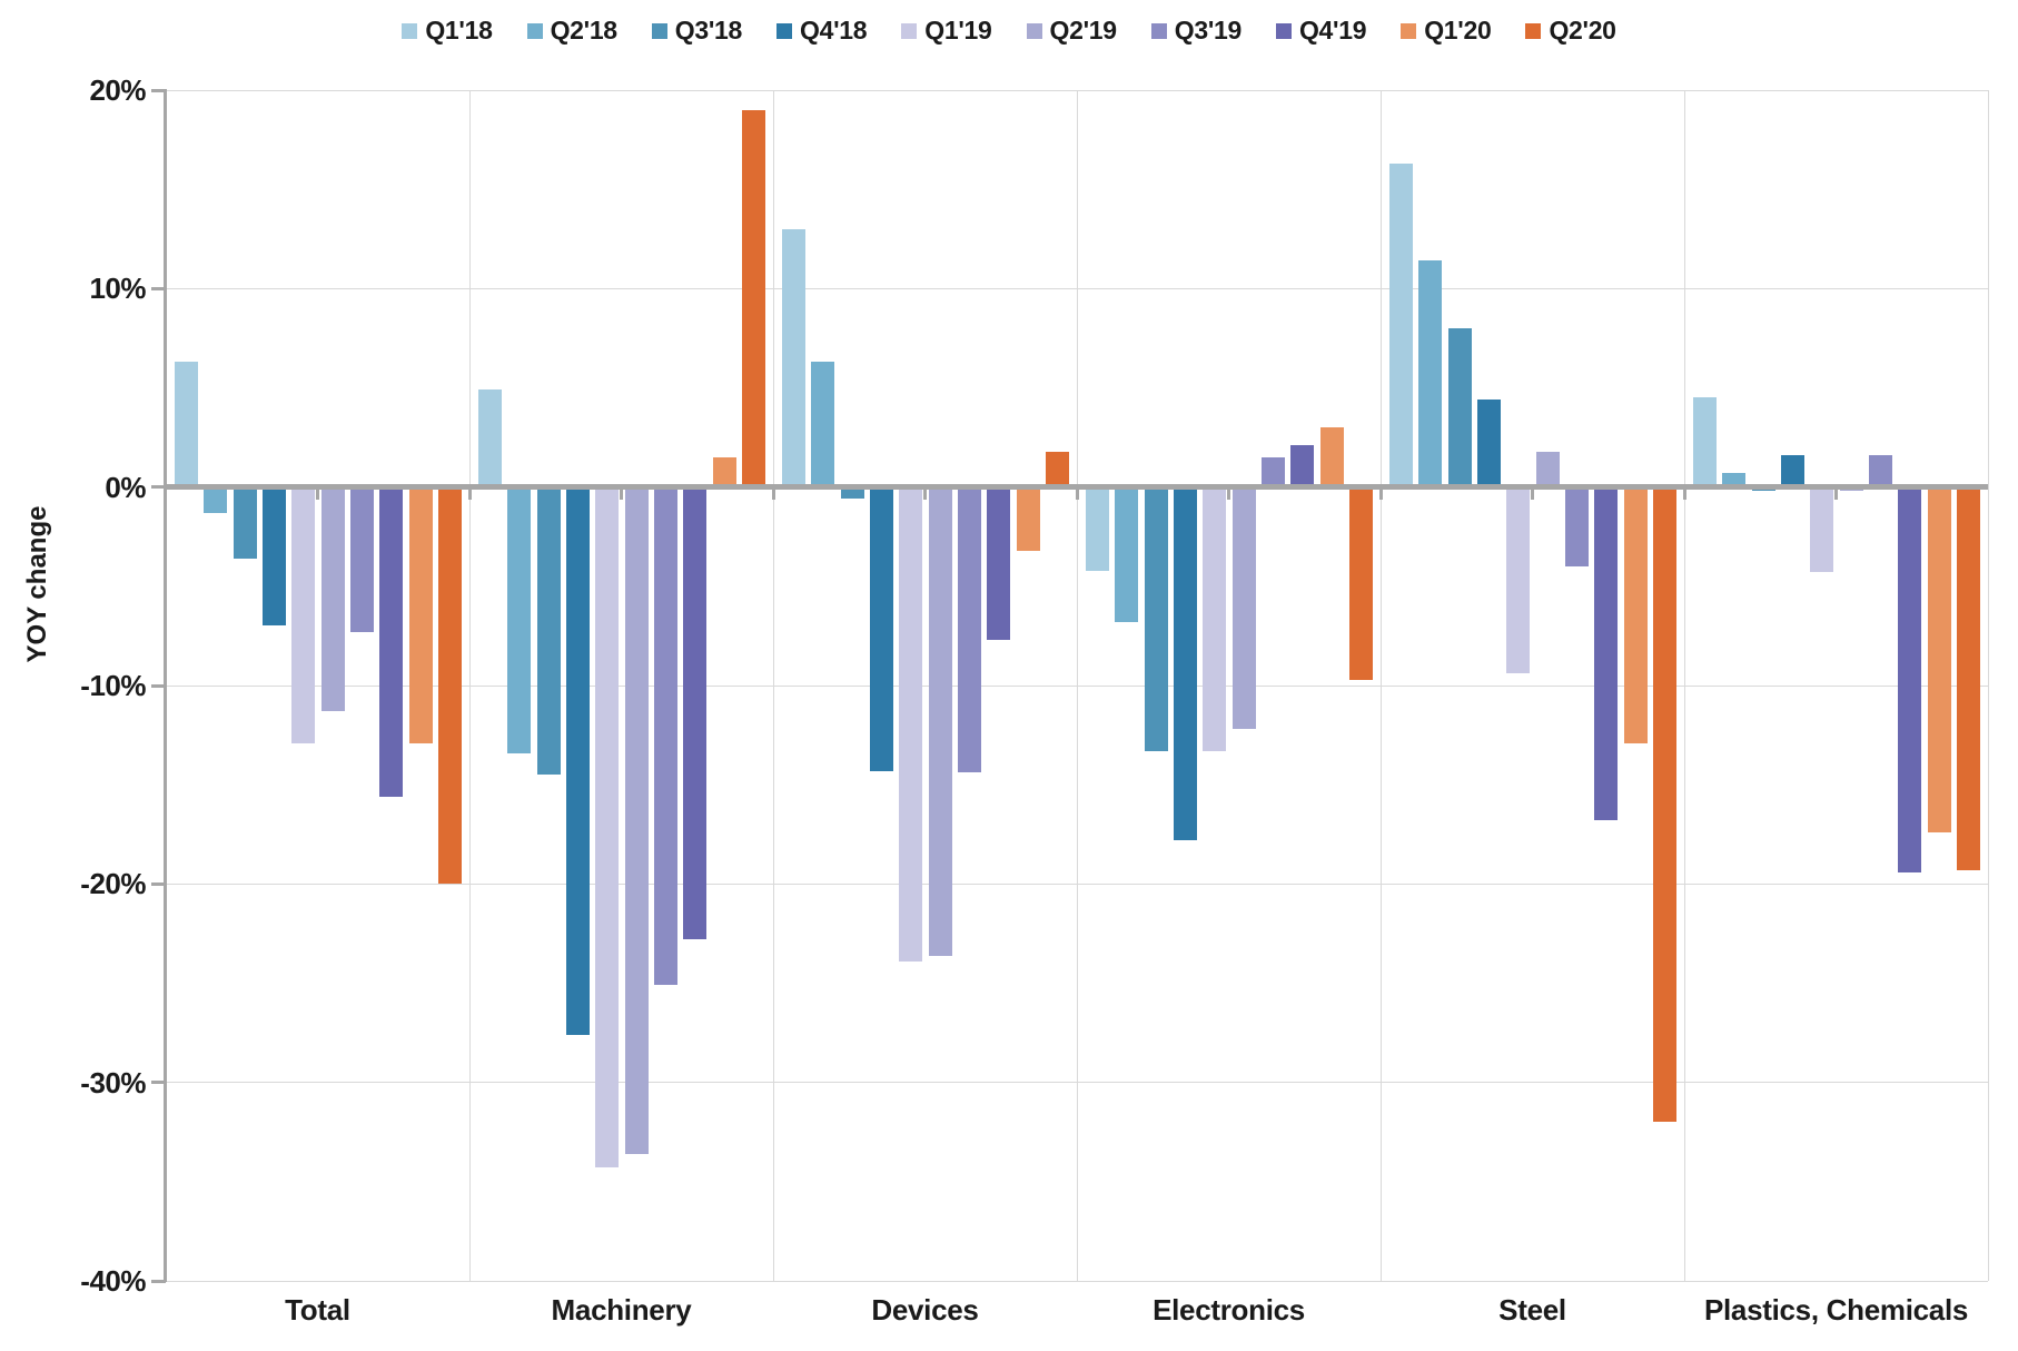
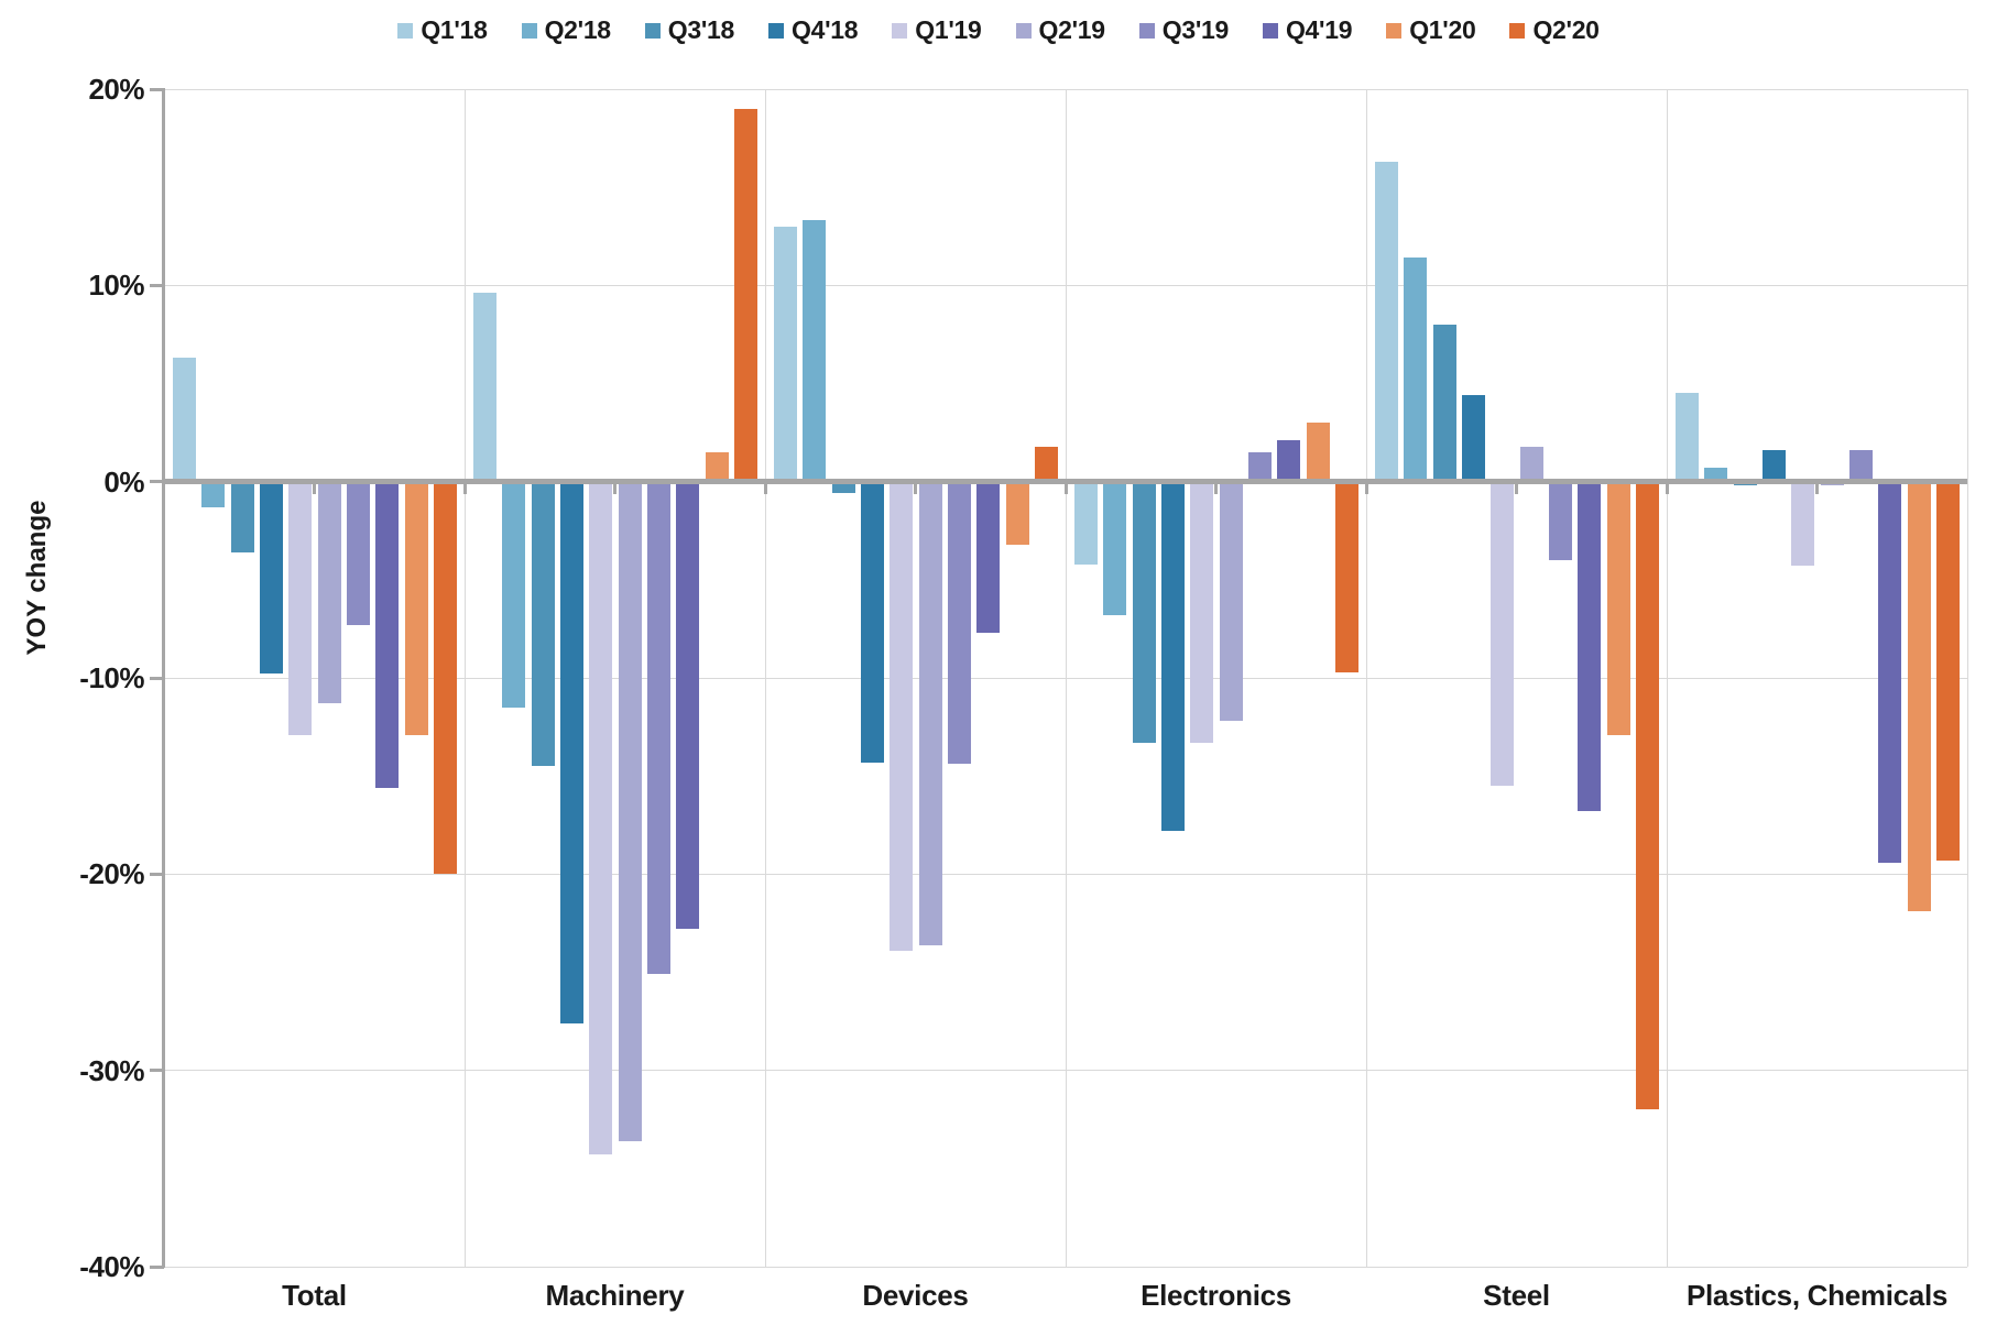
Q4'18/Total: -7.0% -> -9.8%
Q1'18/Machinery: 4.9% -> 9.6%
Q2'18/Machinery: -13.4% -> -11.5%
Q2'18/Devices: 6.3% -> 13.3%
Q1'19/Steel: -9.4% -> -15.5%
Q1'20/Plastics, Chemicals: -17.4% -> -21.9%
